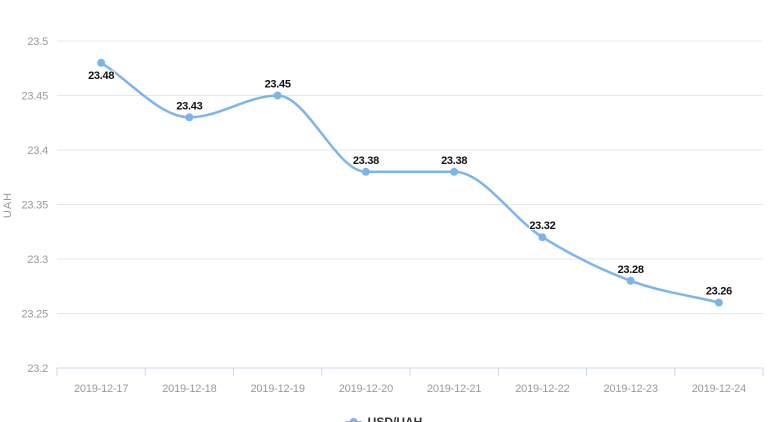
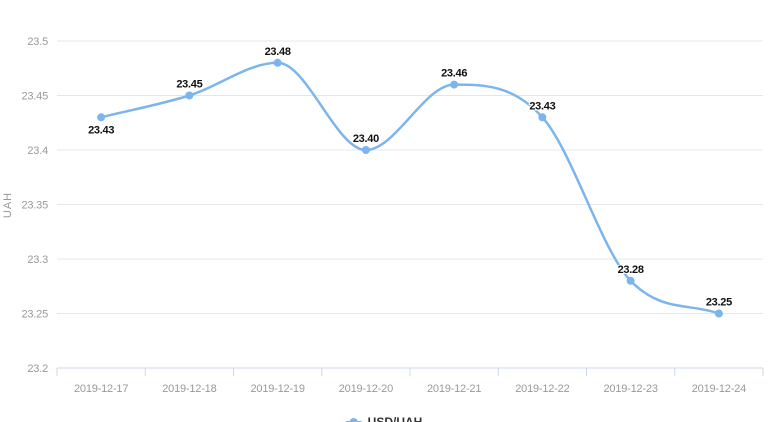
2019-12-17: 23.48 -> 23.43
2019-12-18: 23.43 -> 23.45
2019-12-19: 23.45 -> 23.48
2019-12-20: 23.38 -> 23.40
2019-12-21: 23.38 -> 23.46
2019-12-22: 23.32 -> 23.43
2019-12-24: 23.26 -> 23.25
